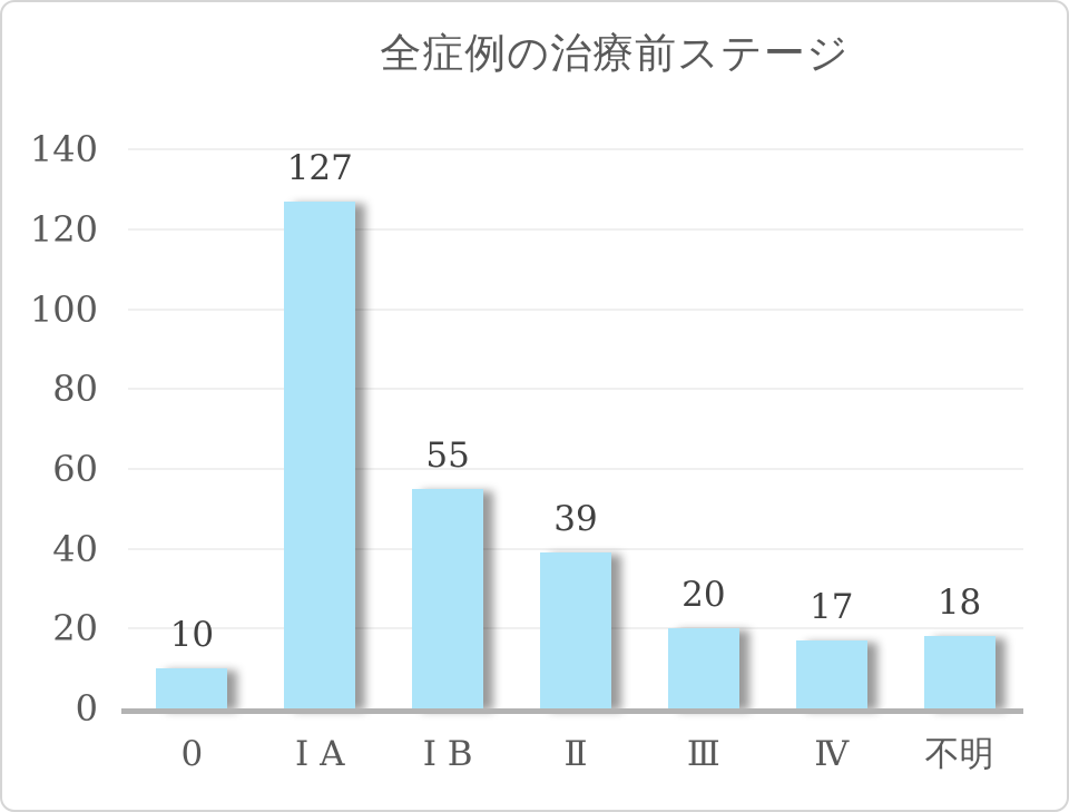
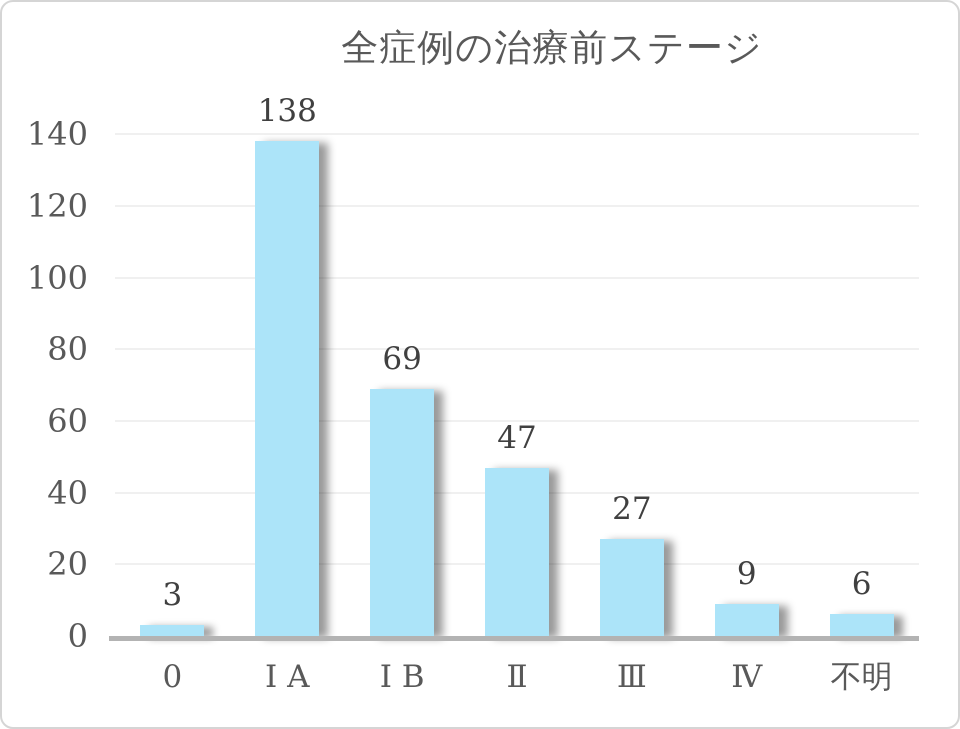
0: 10 -> 3
Ⅰ A: 127 -> 138
Ⅰ B: 55 -> 69
Ⅱ: 39 -> 47
Ⅲ: 20 -> 27
Ⅳ: 17 -> 9
不明: 18 -> 6
